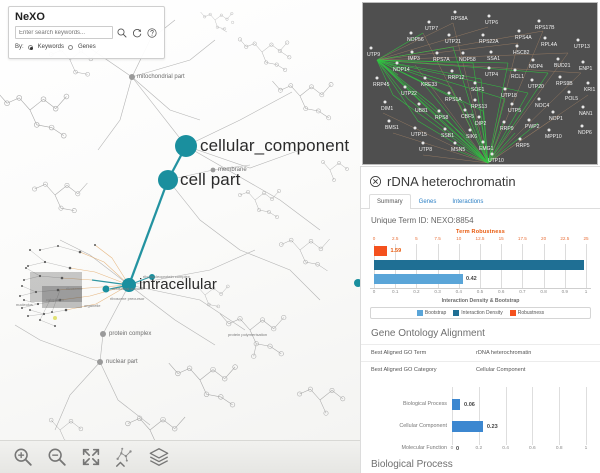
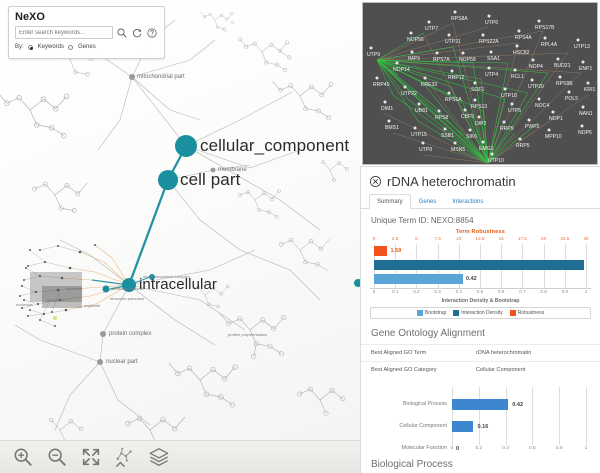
Gene Ontology Alignment/Biological Process: 0.06 -> 0.42
Gene Ontology Alignment/Cellular Component: 0.23 -> 0.16
